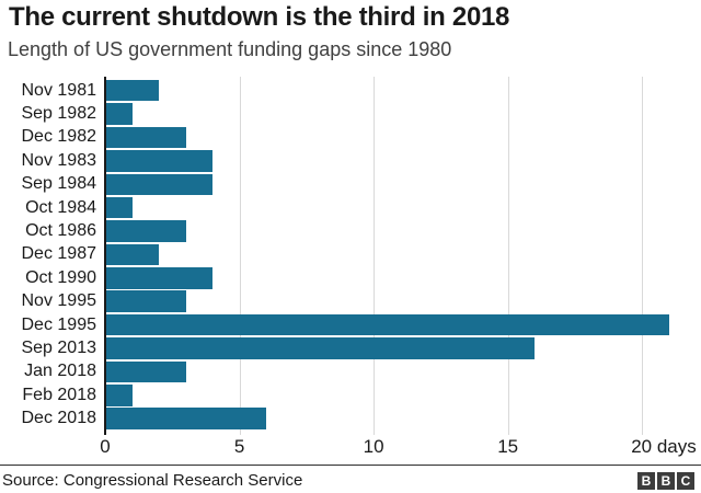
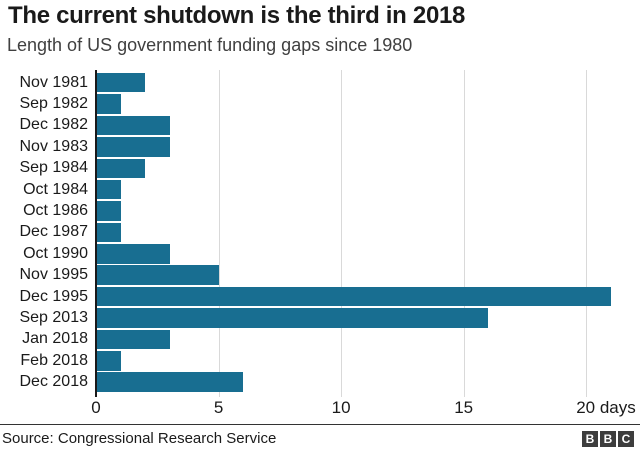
Nov 1983: 4 -> 3
Sep 1984: 4 -> 2
Oct 1986: 3 -> 1
Dec 1987: 2 -> 1
Oct 1990: 4 -> 3
Nov 1995: 3 -> 5
